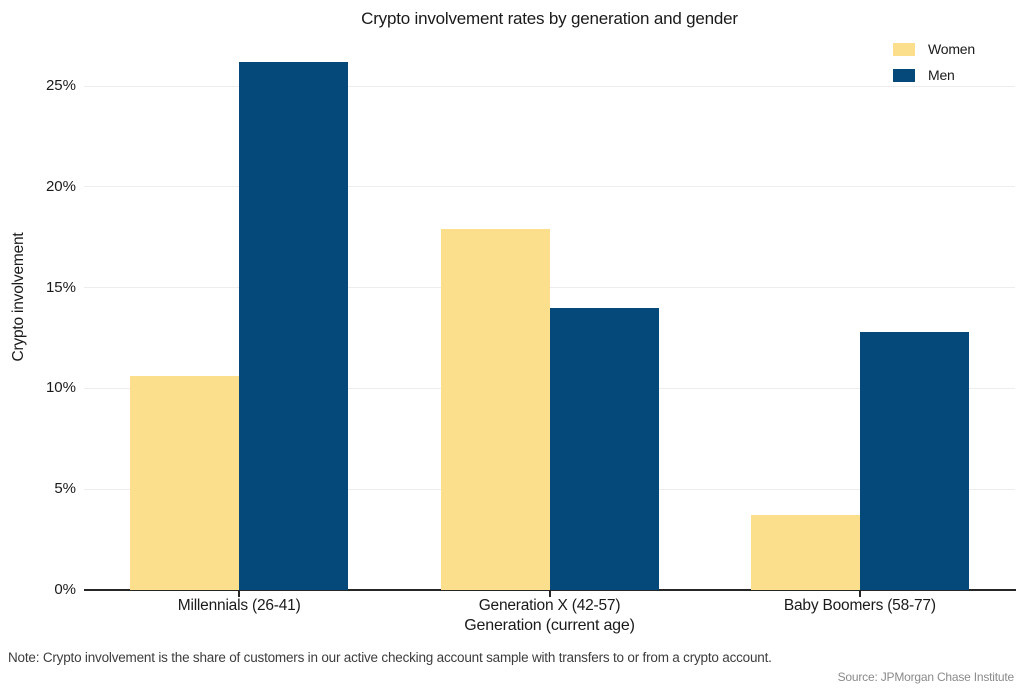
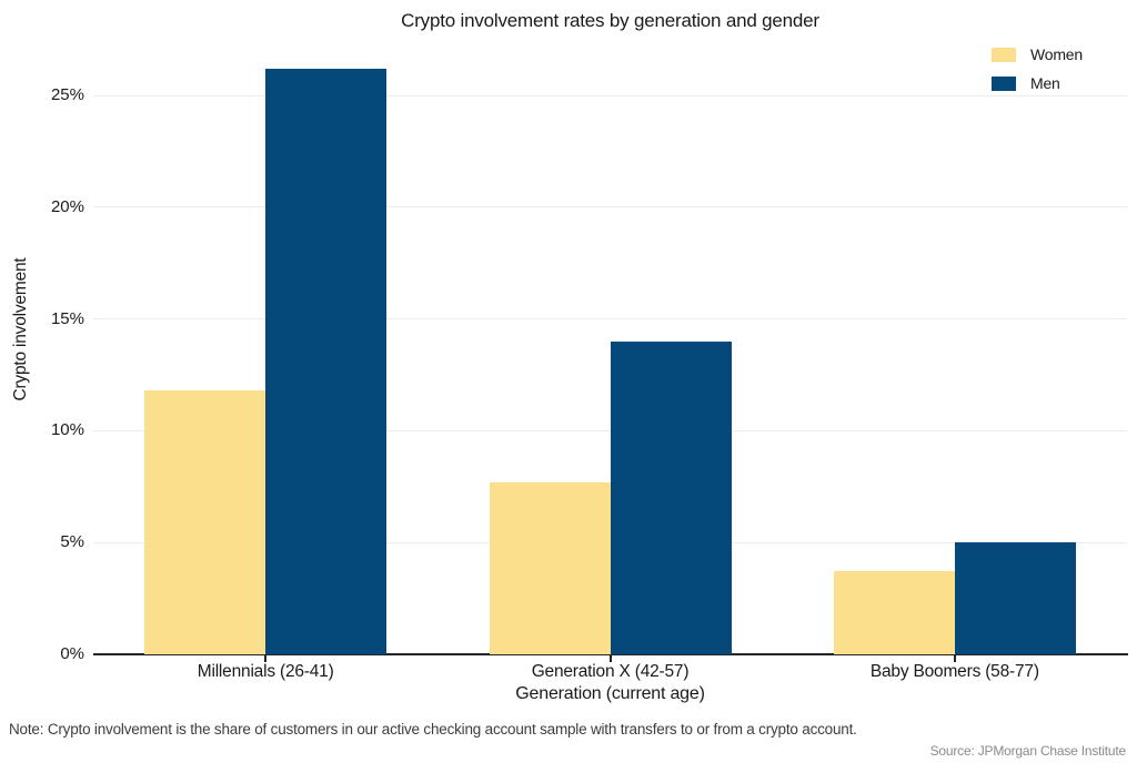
Women/Millennials (26-41): 10.6% -> 11.8%
Women/Generation X (42-57): 17.9% -> 7.7%
Men/Baby Boomers (58-77): 12.8% -> 5.0%
